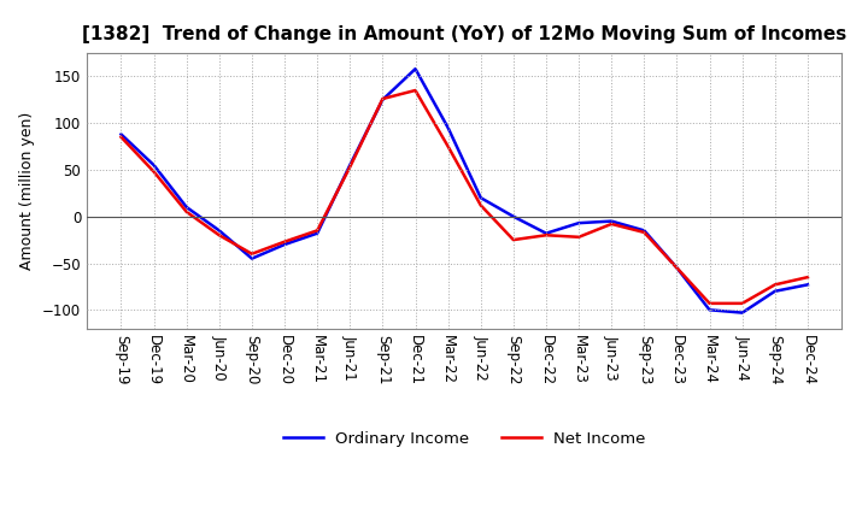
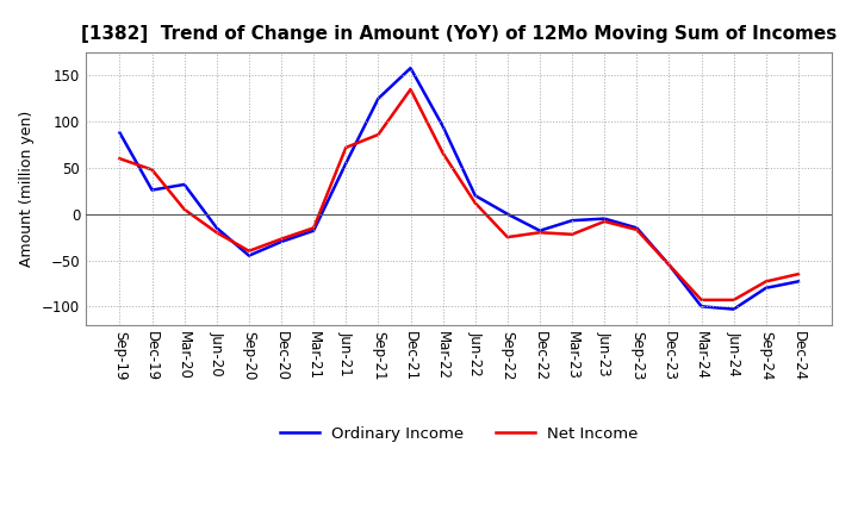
Net Income/Sep-19: 85 -> 60
Ordinary Income/Dec-19: 55 -> 26
Ordinary Income/Mar-20: 10 -> 32
Net Income/Jun-21: 53 -> 72
Net Income/Sep-21: 126 -> 86
Net Income/Mar-22: 75 -> 66
